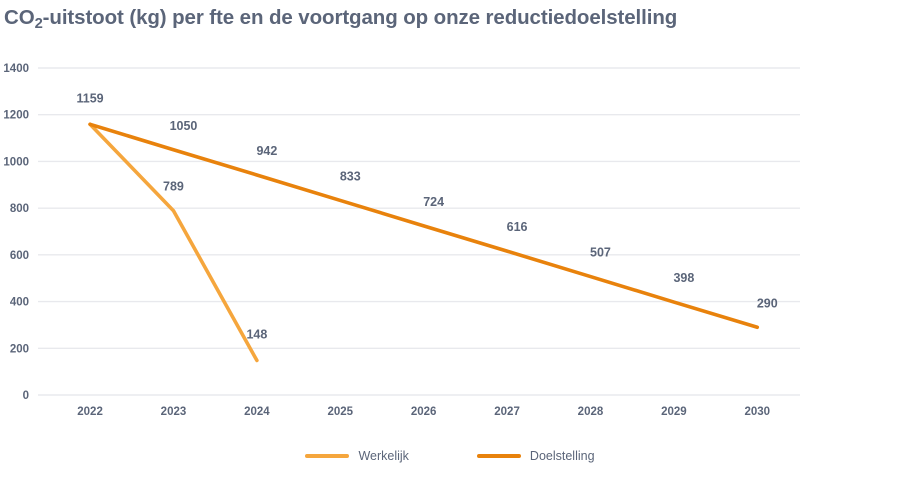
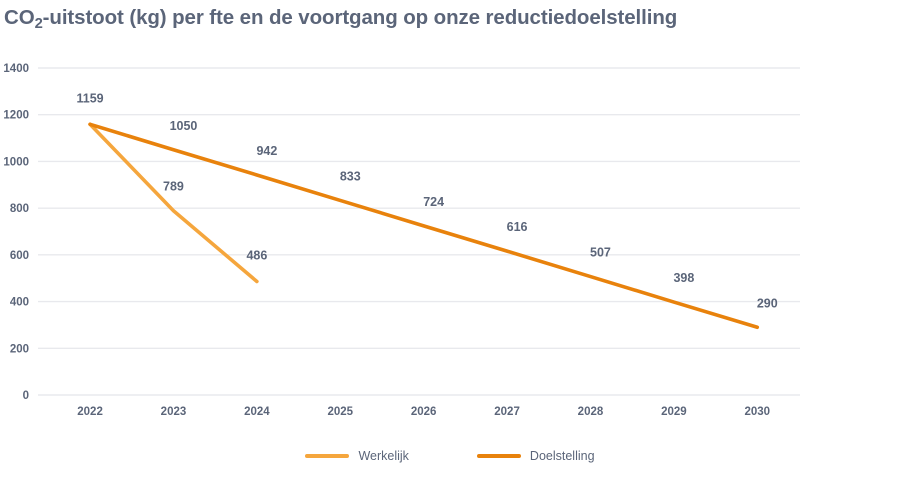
Werkelijk/2024: 148 -> 486
